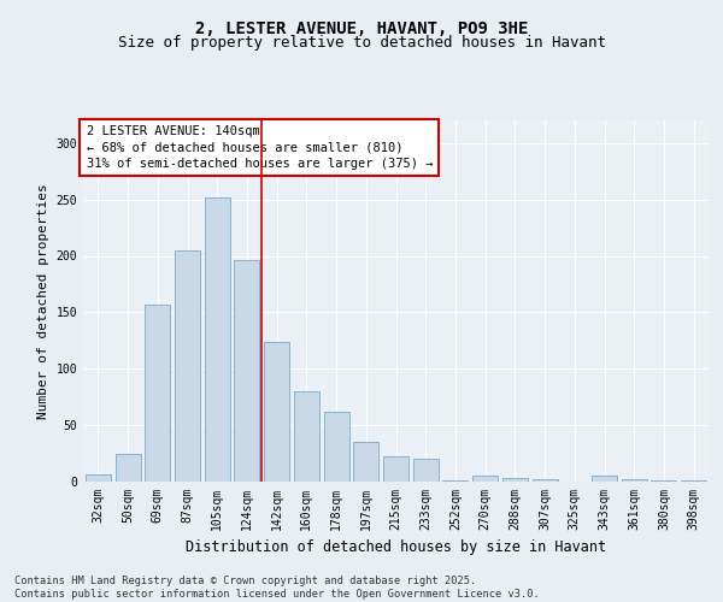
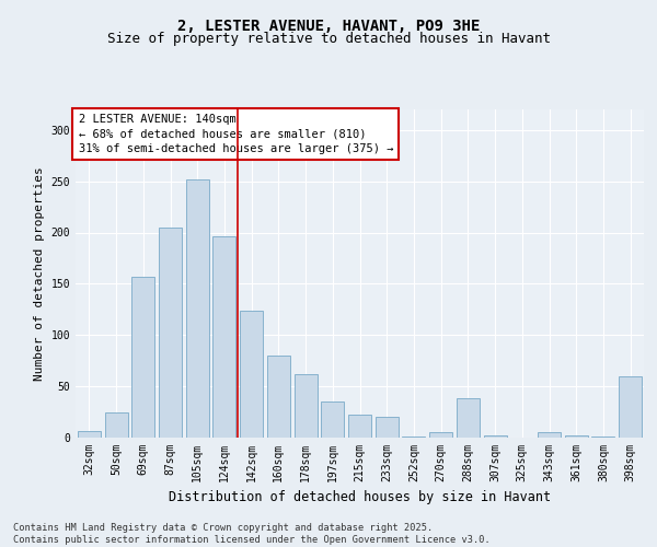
288sqm: 3 -> 38
398sqm: 1 -> 60
